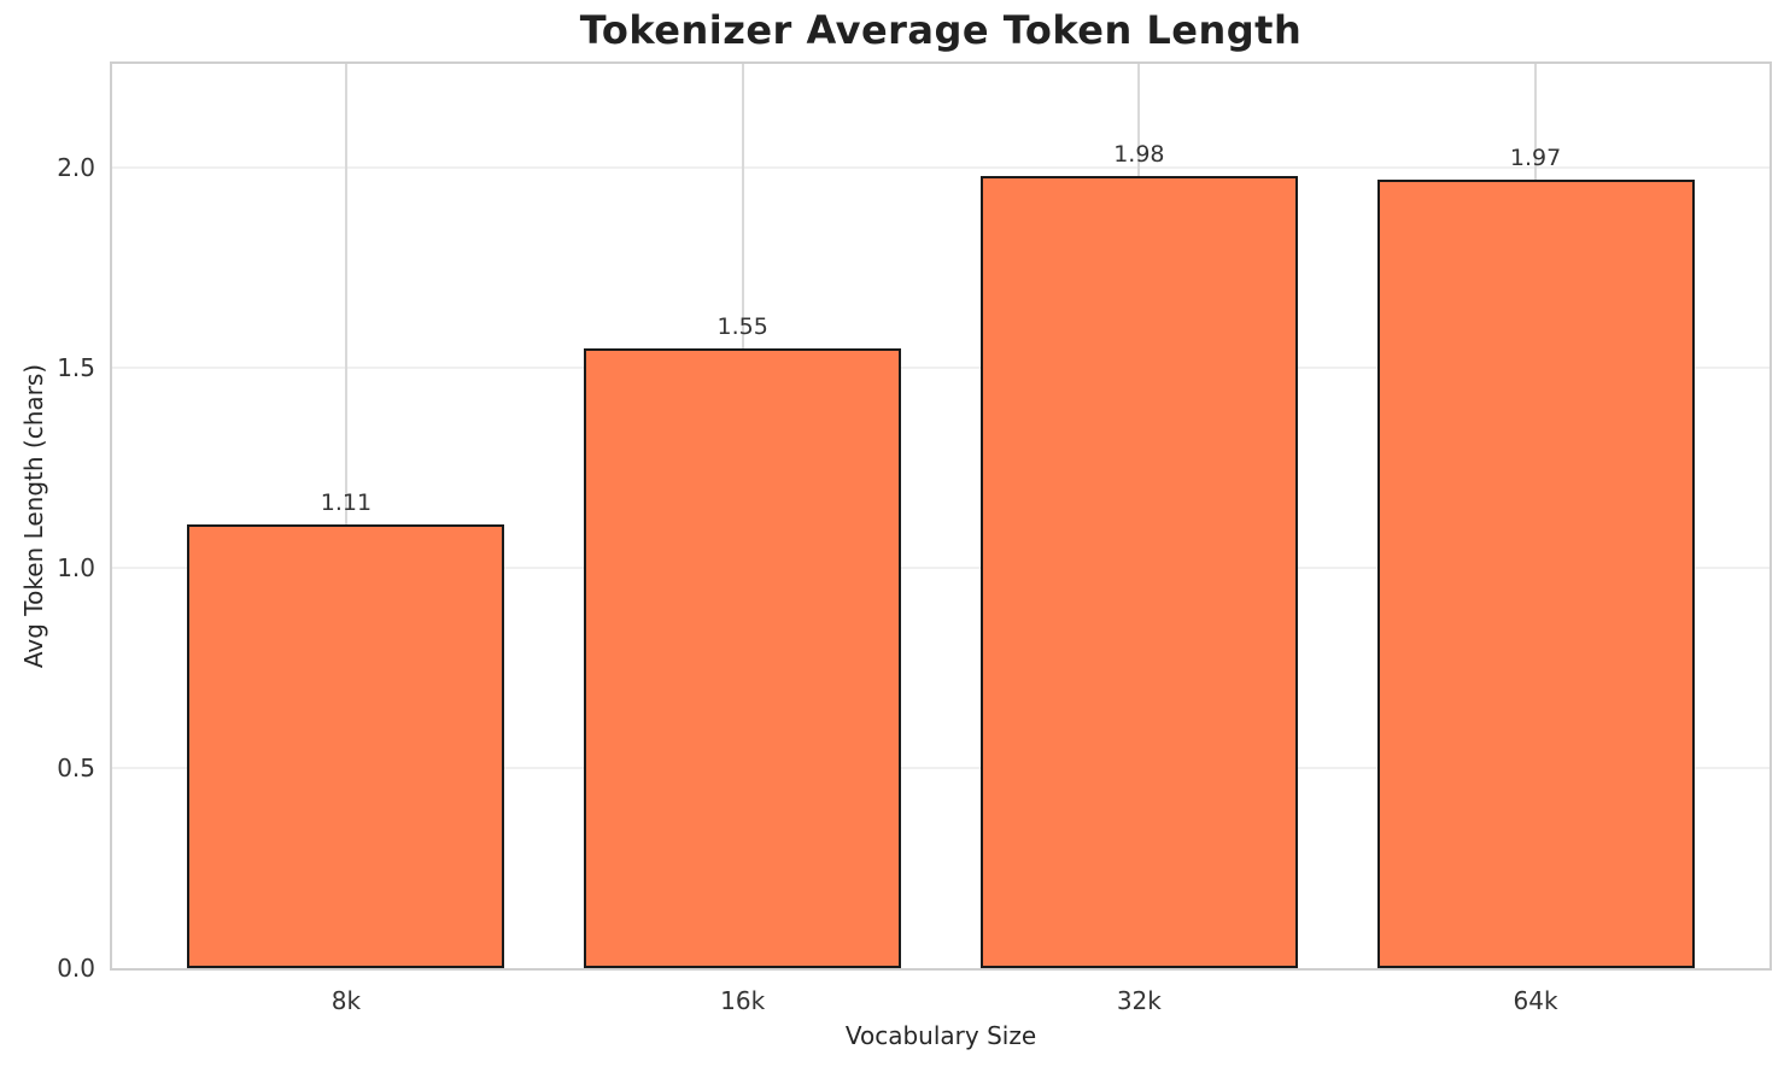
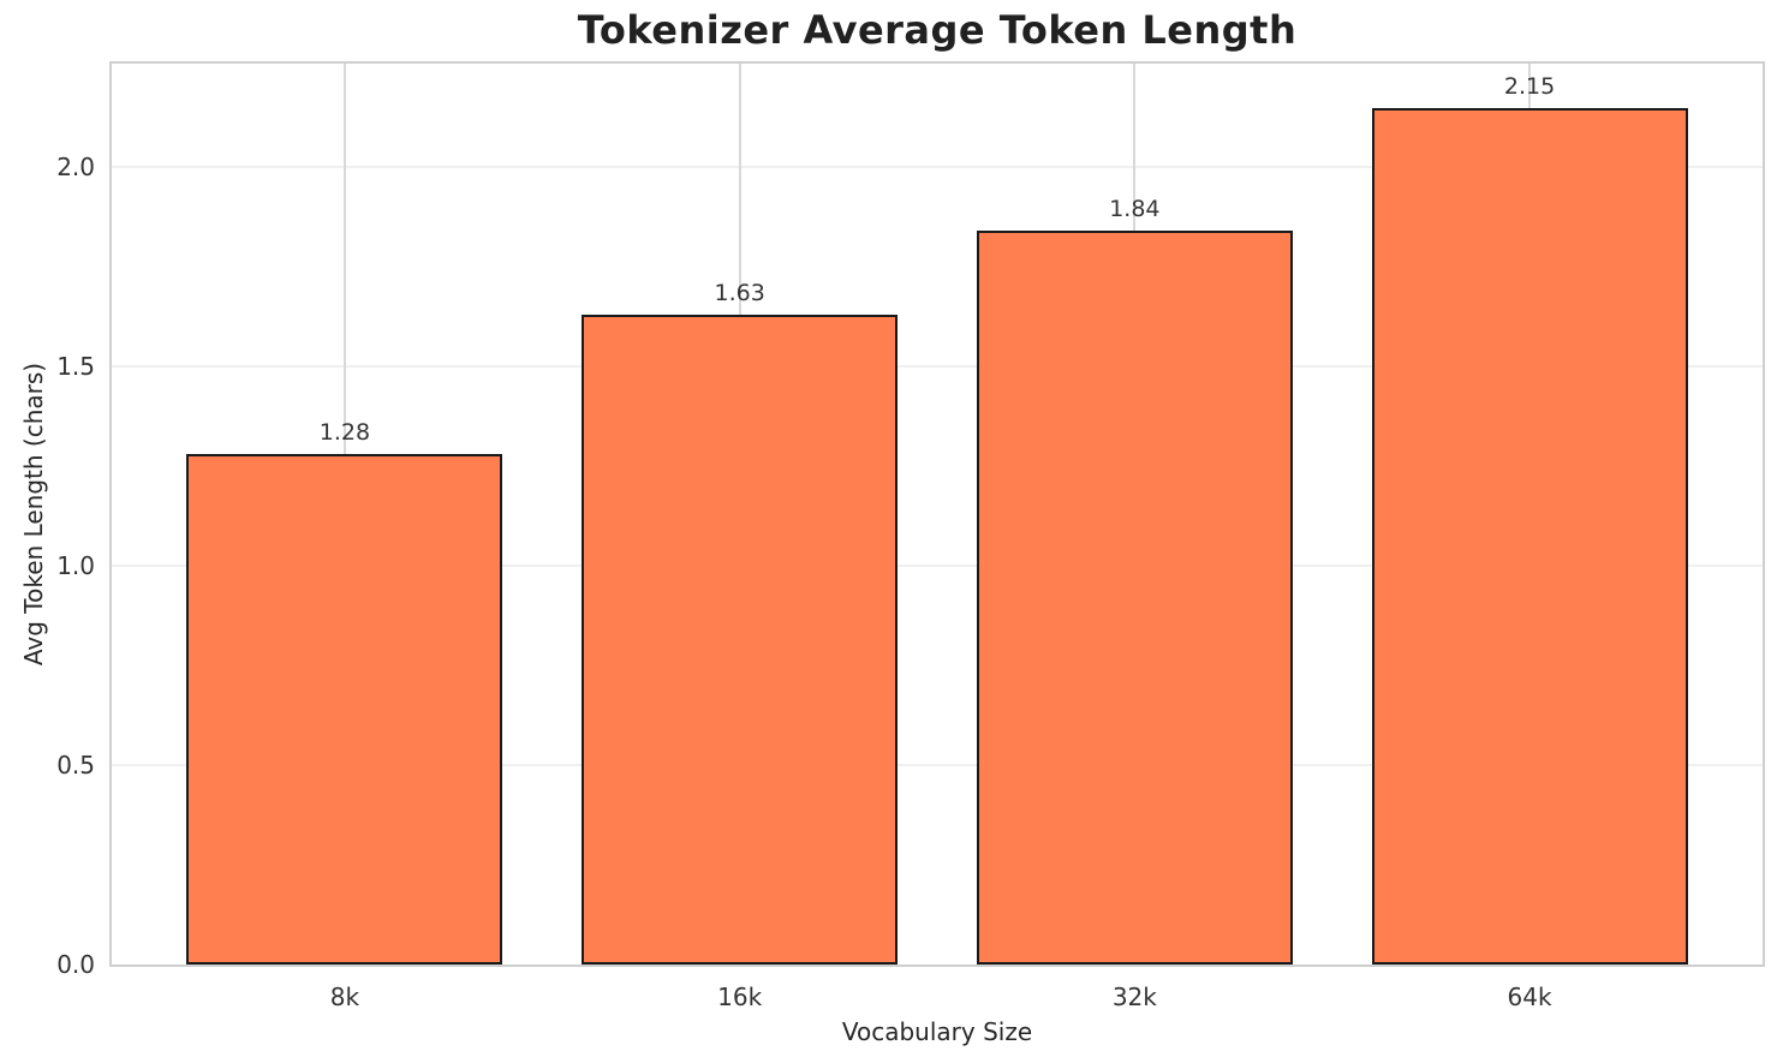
8k: 1.11 -> 1.28
16k: 1.55 -> 1.63
32k: 1.98 -> 1.84
64k: 1.97 -> 2.15
